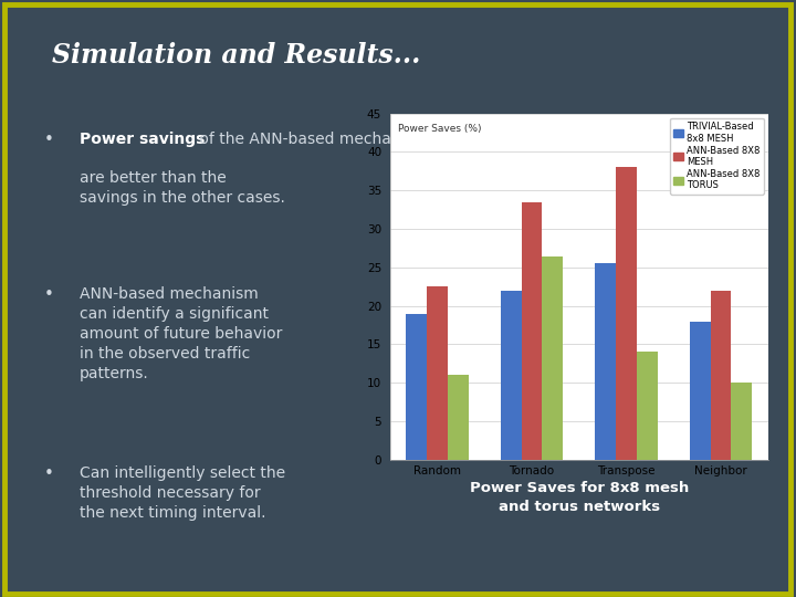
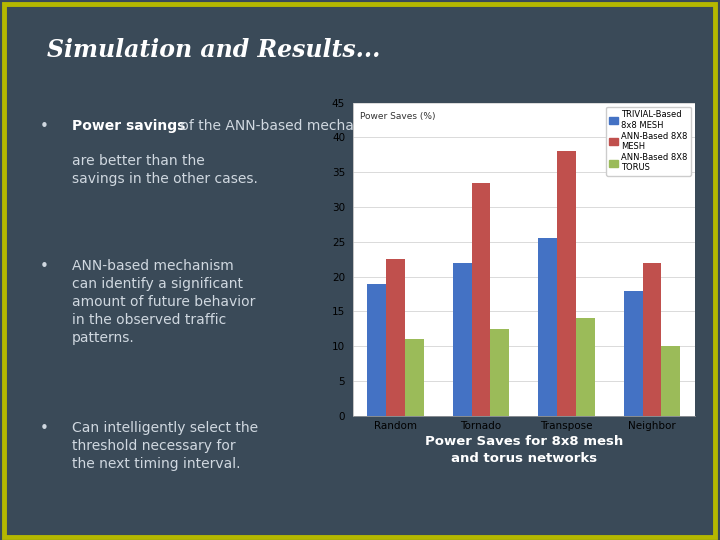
ANN-Based 8X8 TORUS/Tornado: 26.4 -> 12.5
